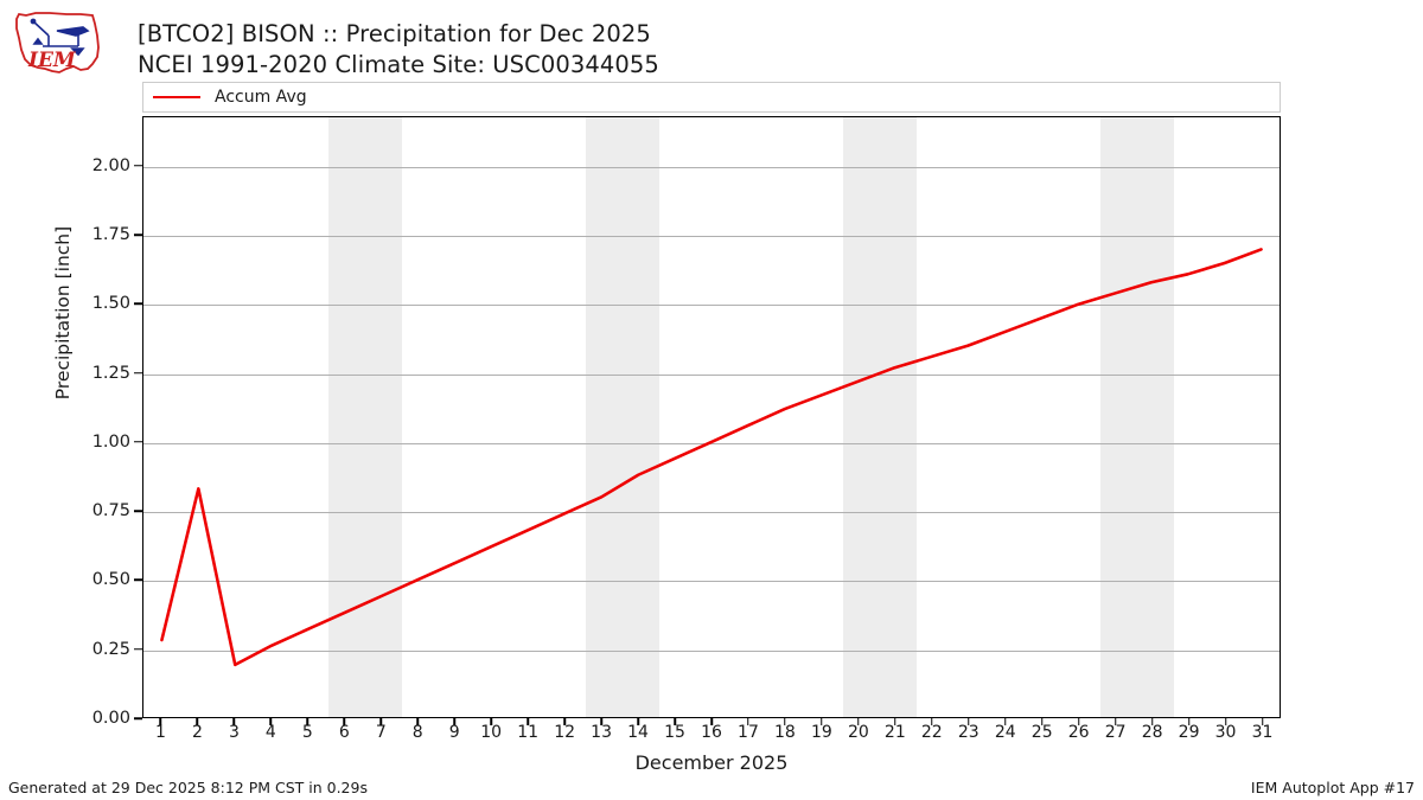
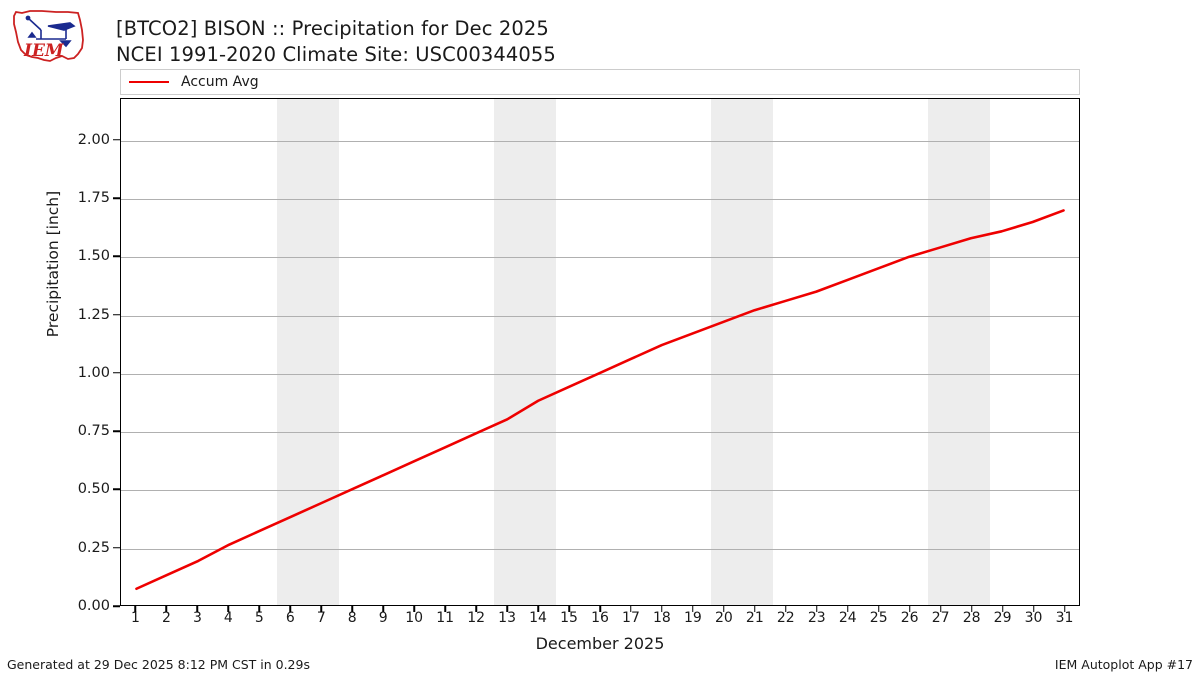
1: 0.28 -> 0.07
2: 0.83 -> 0.13
